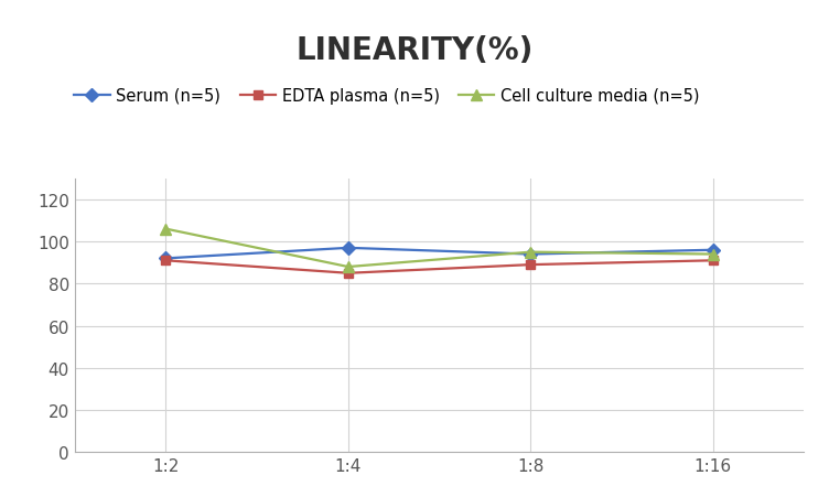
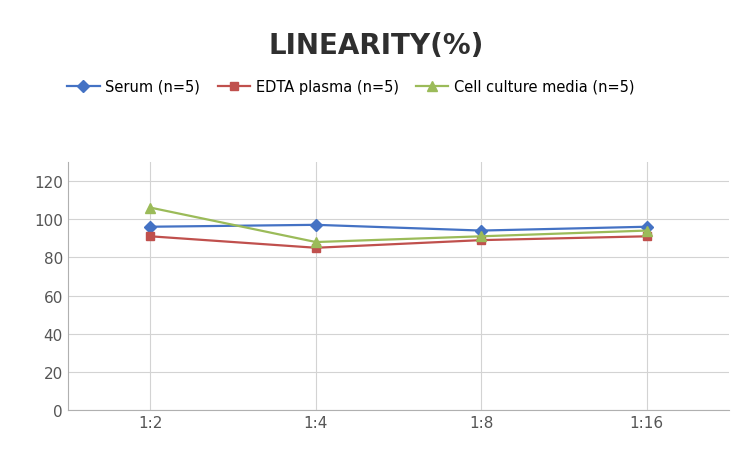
Serum (n=5)/1:2: 92 -> 96
Cell culture media (n=5)/1:8: 95 -> 91
